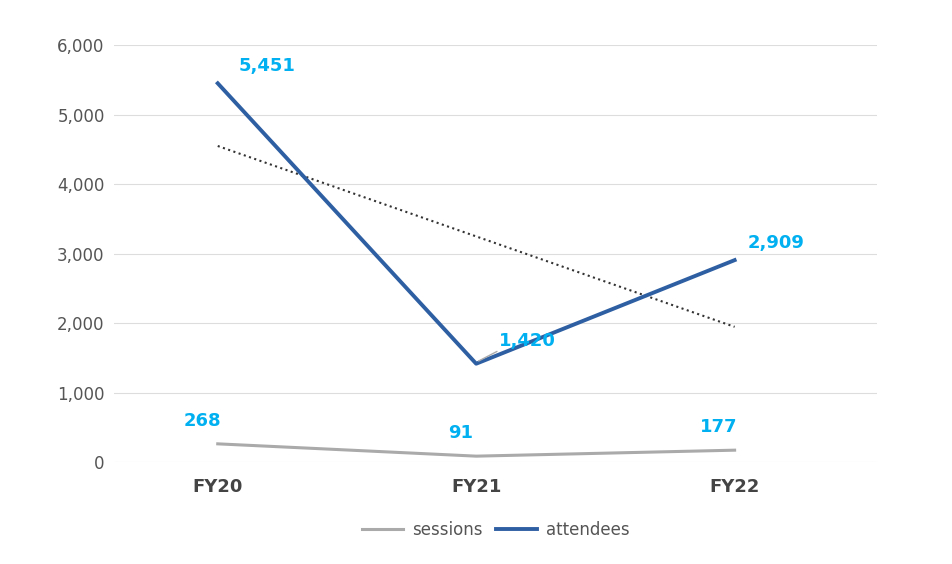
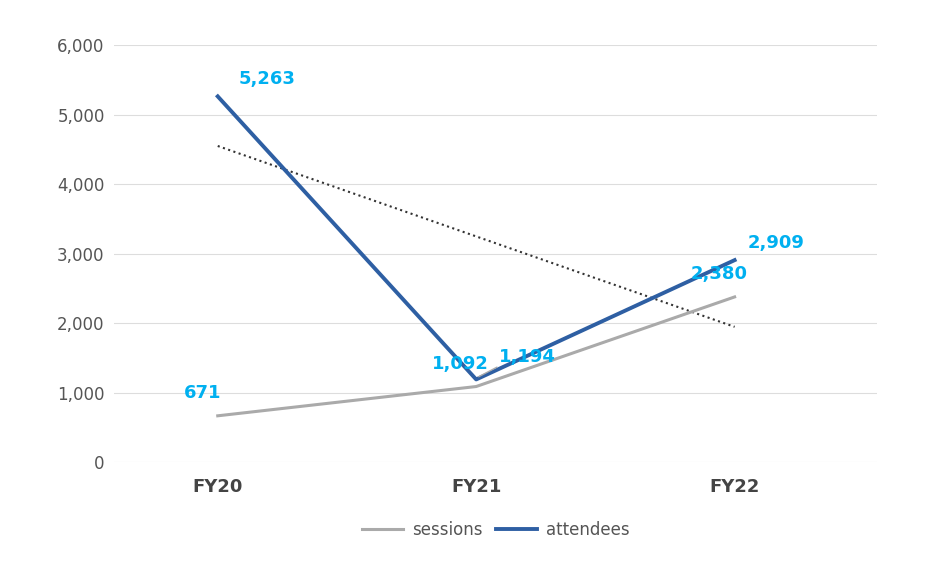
sessions/FY20: 268 -> 671
attendees/FY20: 5,451 -> 5,263
sessions/FY21: 91 -> 1,092
attendees/FY21: 1,420 -> 1,194
sessions/FY22: 177 -> 2,380
